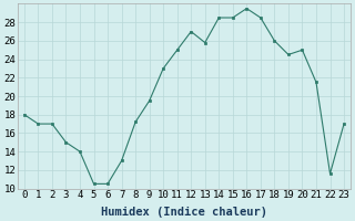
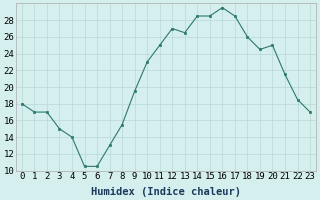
8: 17.2 -> 15.5
13: 25.8 -> 26.5
22: 11.6 -> 18.5
